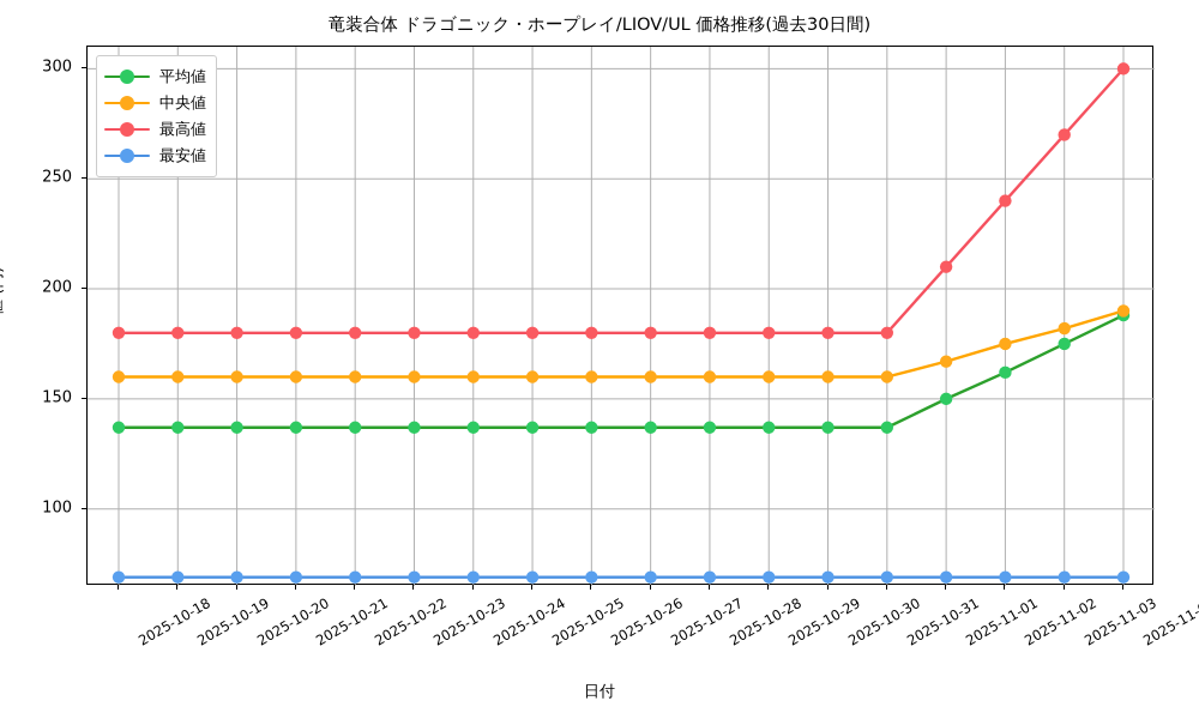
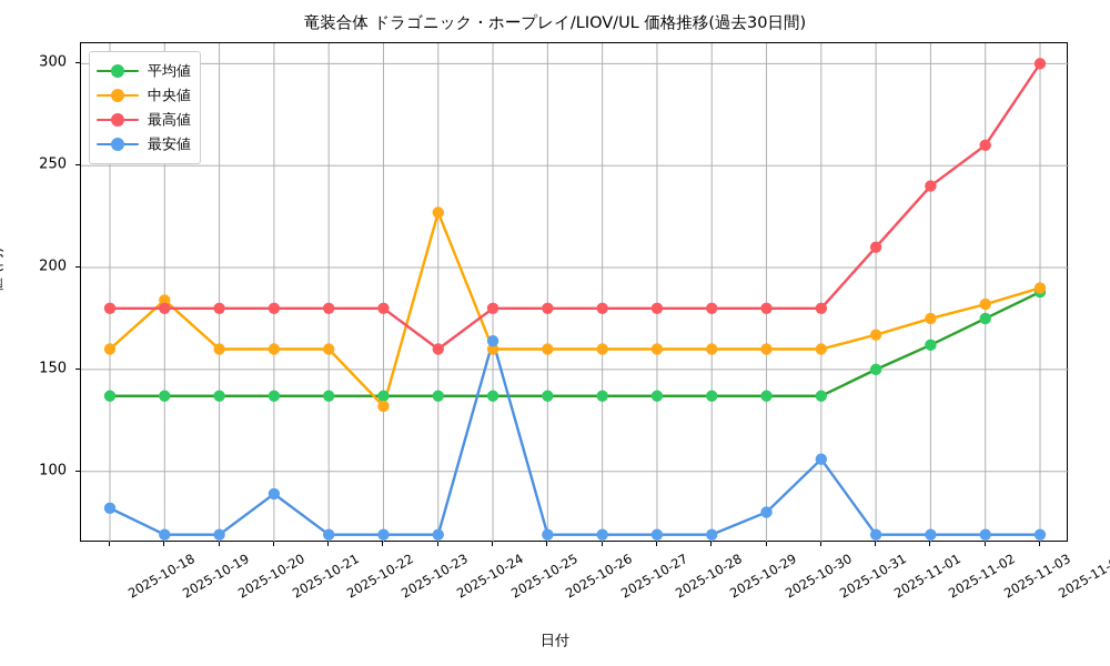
最安値/2025-10-18: 69 -> 82
中央値/2025-10-19: 160 -> 184
最安値/2025-10-21: 69 -> 89
中央値/2025-10-23: 160 -> 132
中央値/2025-10-24: 160 -> 227
最高値/2025-10-24: 180 -> 160
最安値/2025-10-25: 69 -> 164
最安値/2025-10-30: 69 -> 80
最安値/2025-10-31: 69 -> 106
最高値/2025-11-03: 270 -> 260
